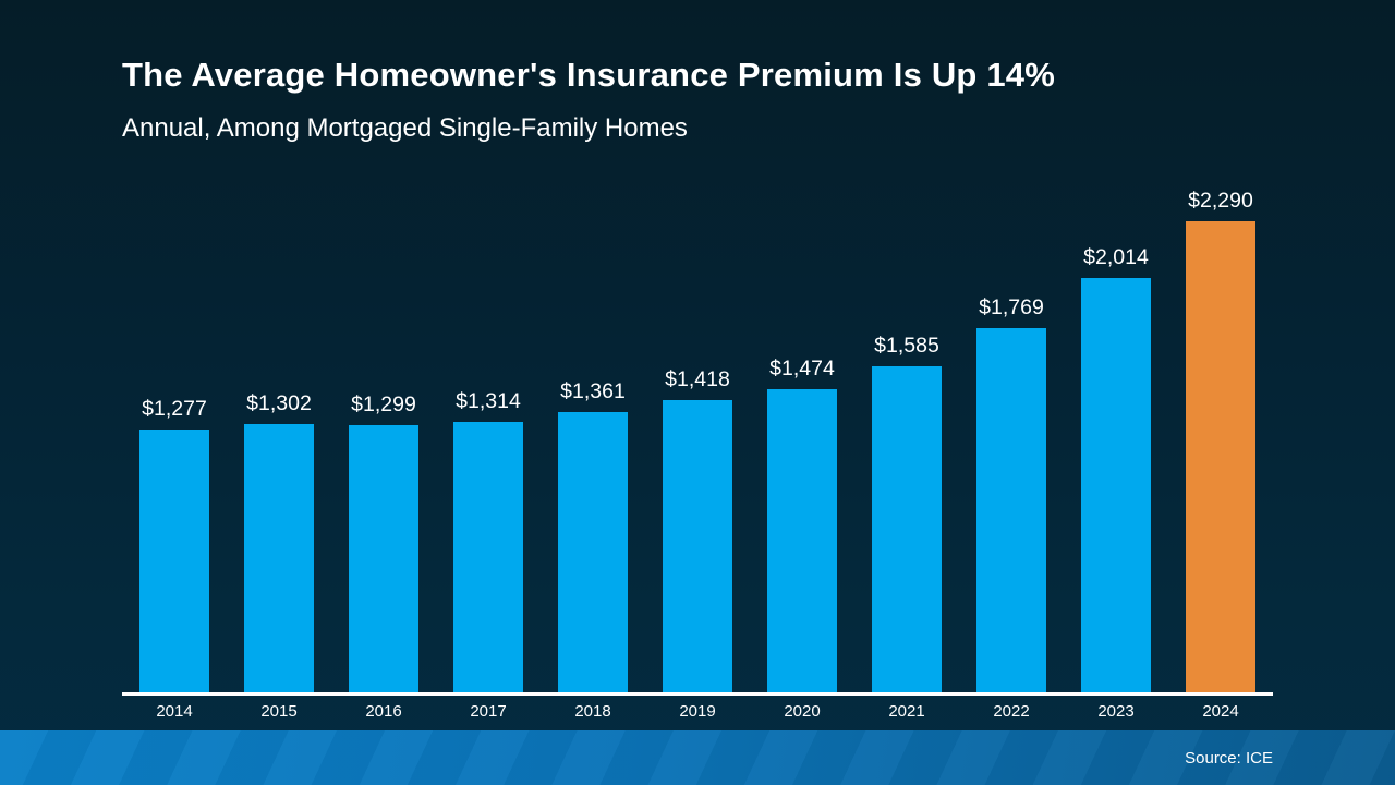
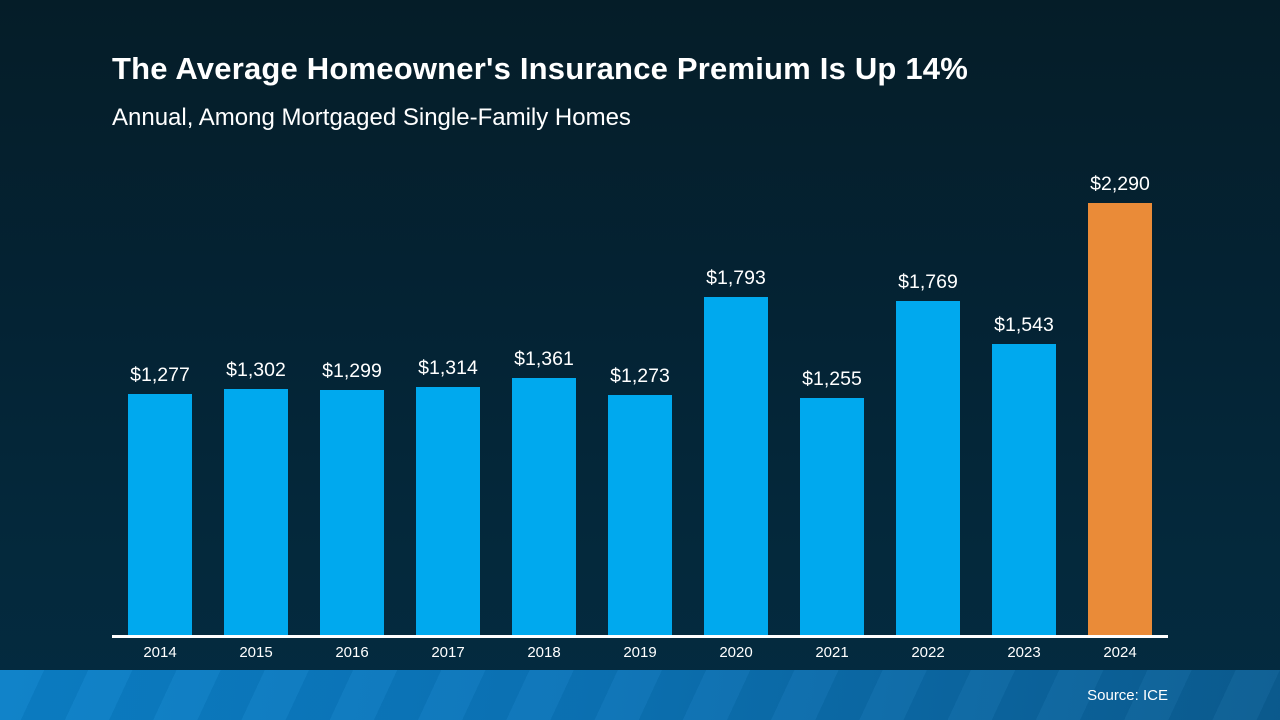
2019: $1,418 -> $1,273
2020: $1,474 -> $1,793
2021: $1,585 -> $1,255
2023: $2,014 -> $1,543
